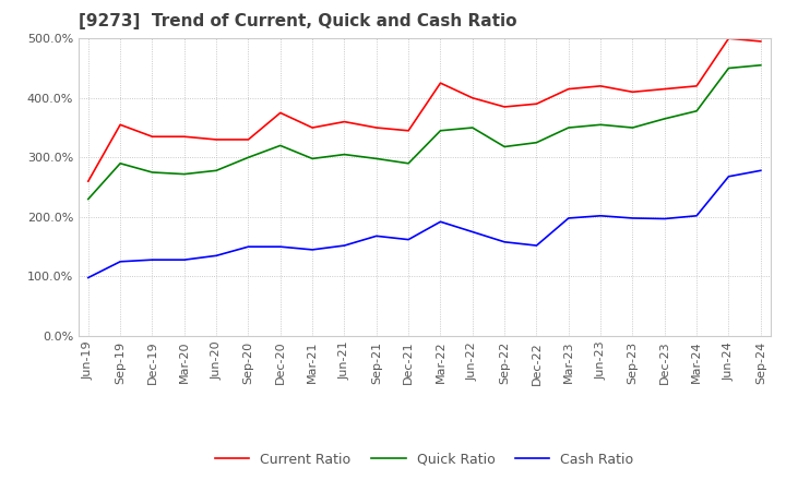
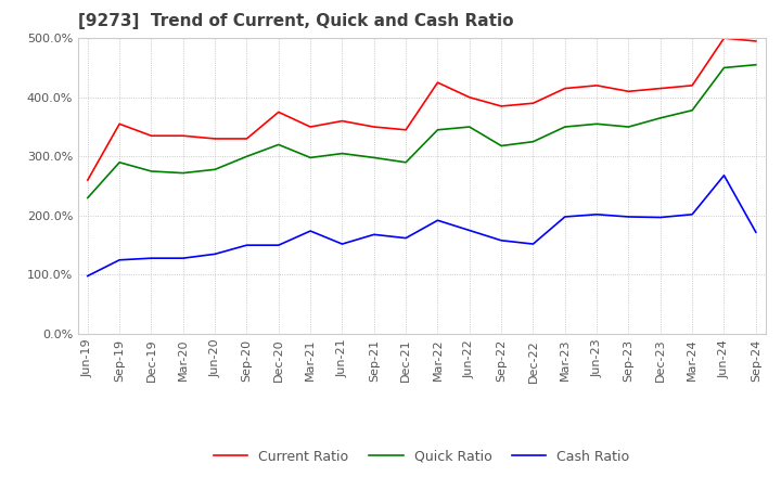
Cash Ratio/Mar-21: 145% -> 174%
Cash Ratio/Sep-24: 278% -> 172%
